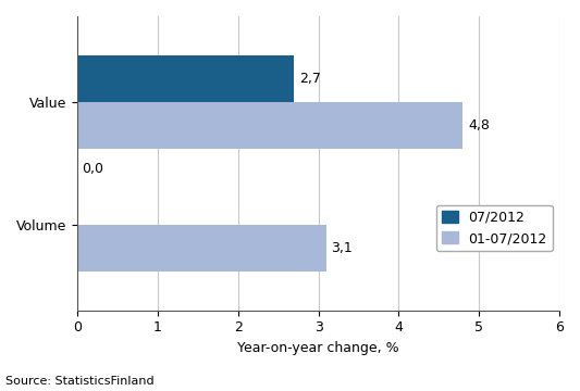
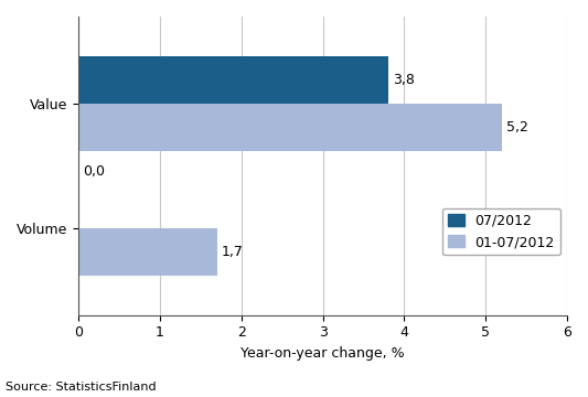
07/2012/Value: 2,7 -> 3,8
01-07/2012/Value: 4,8 -> 5,2
01-07/2012/Volume: 3,1 -> 1,7
